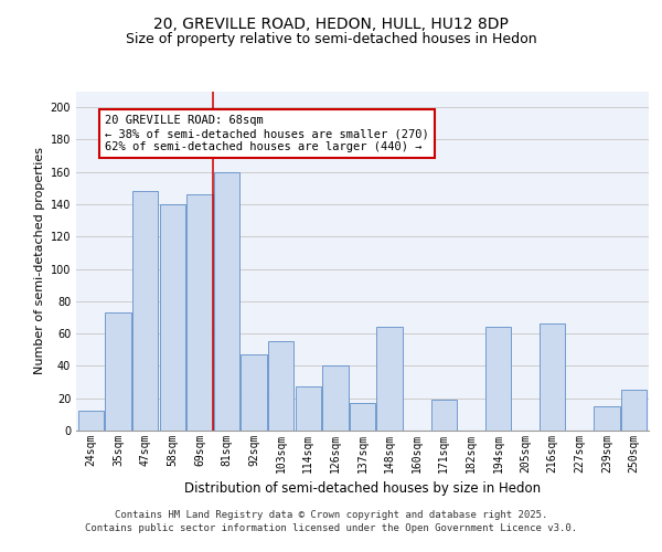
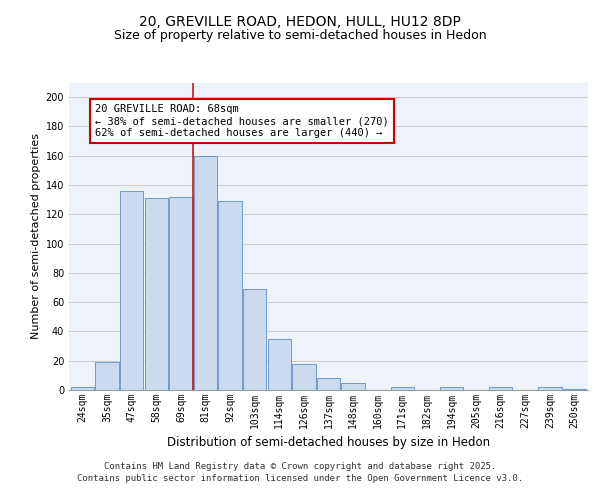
24sqm: 12 -> 2
35sqm: 73 -> 19
47sqm: 148 -> 136
58sqm: 140 -> 131
69sqm: 146 -> 132
92sqm: 47 -> 129
103sqm: 55 -> 69
114sqm: 27 -> 35
126sqm: 40 -> 18
137sqm: 17 -> 8
148sqm: 64 -> 5
171sqm: 19 -> 2
194sqm: 64 -> 2
216sqm: 66 -> 2
239sqm: 15 -> 2
250sqm: 25 -> 1
